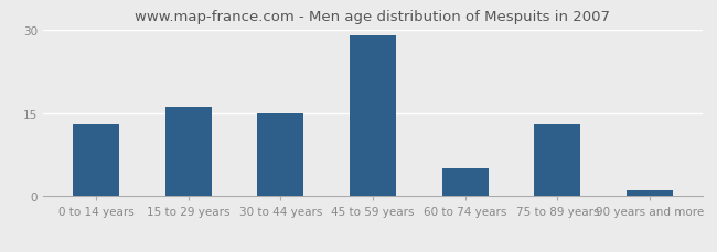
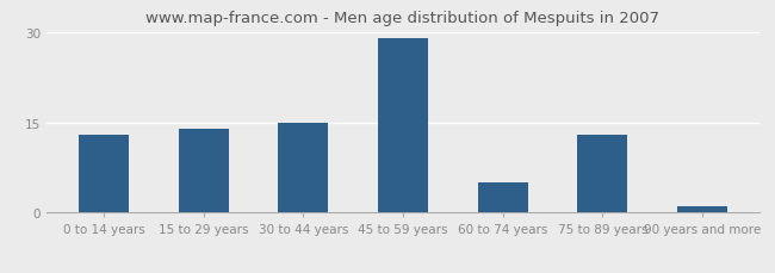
15 to 29 years: 16 -> 14
